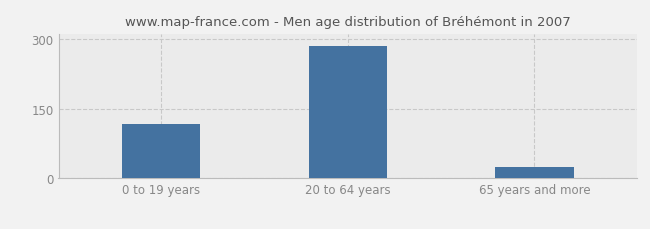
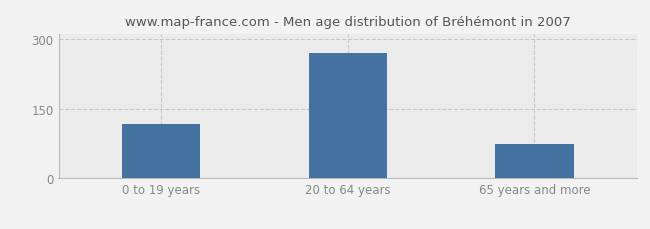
20 to 64 years: 285 -> 270
65 years and more: 25 -> 75
